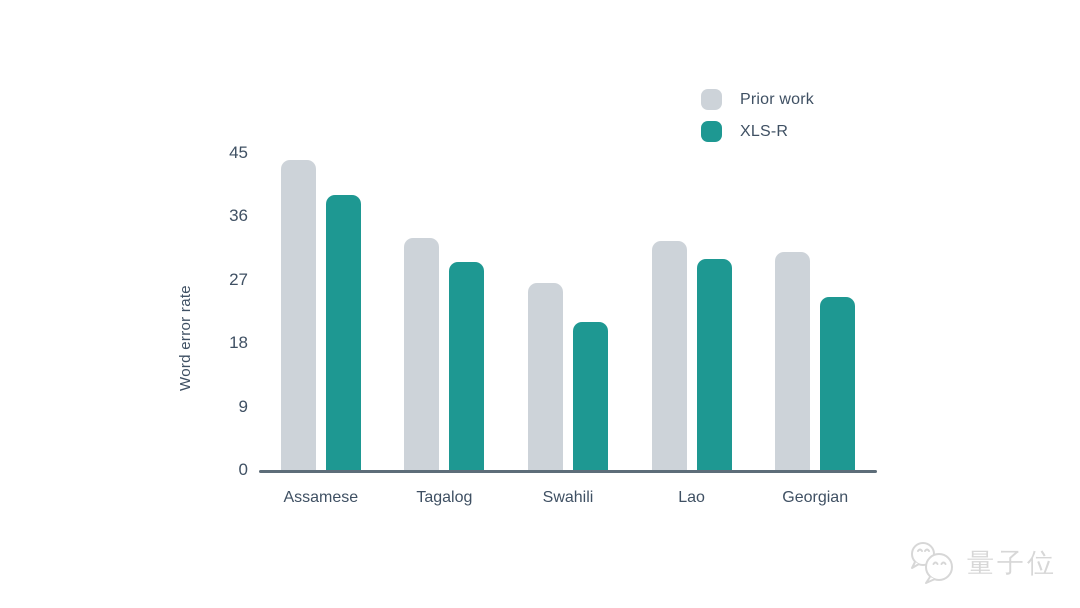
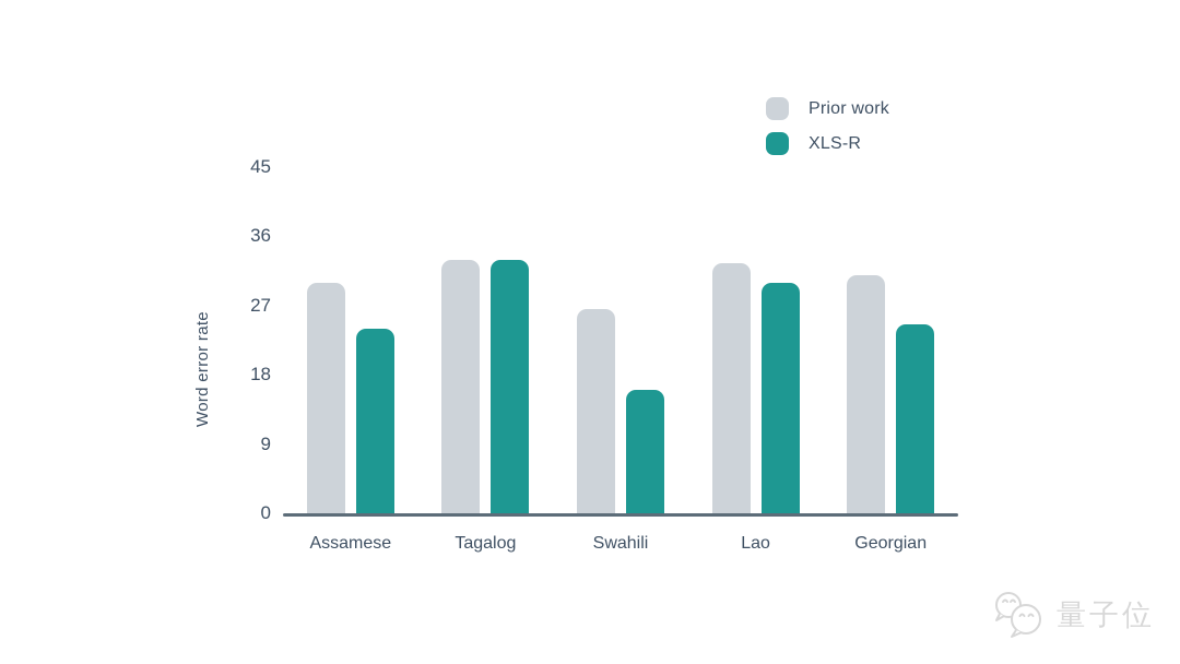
Prior work/Assamese: 44 -> 30
XLS-R/Assamese: 39 -> 24
XLS-R/Tagalog: 30 -> 33
XLS-R/Swahili: 21 -> 16
